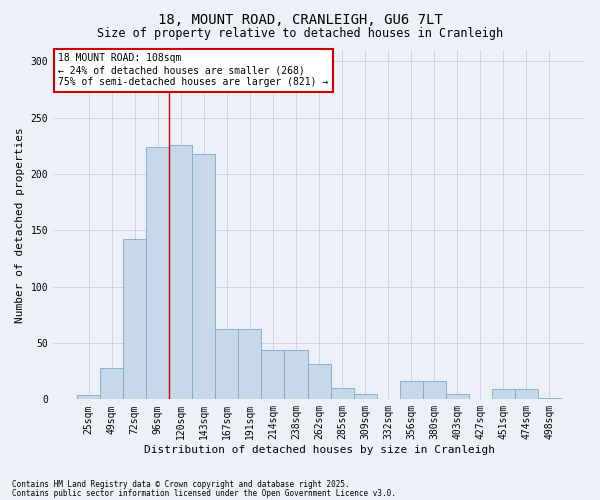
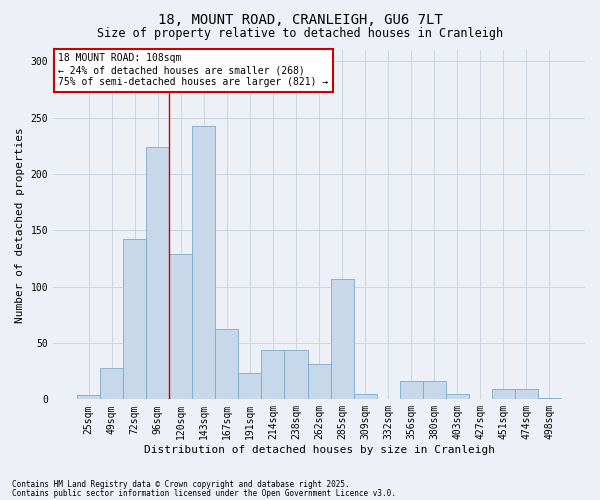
120sqm: 226 -> 129
143sqm: 218 -> 243
191sqm: 62 -> 23
285sqm: 10 -> 107
